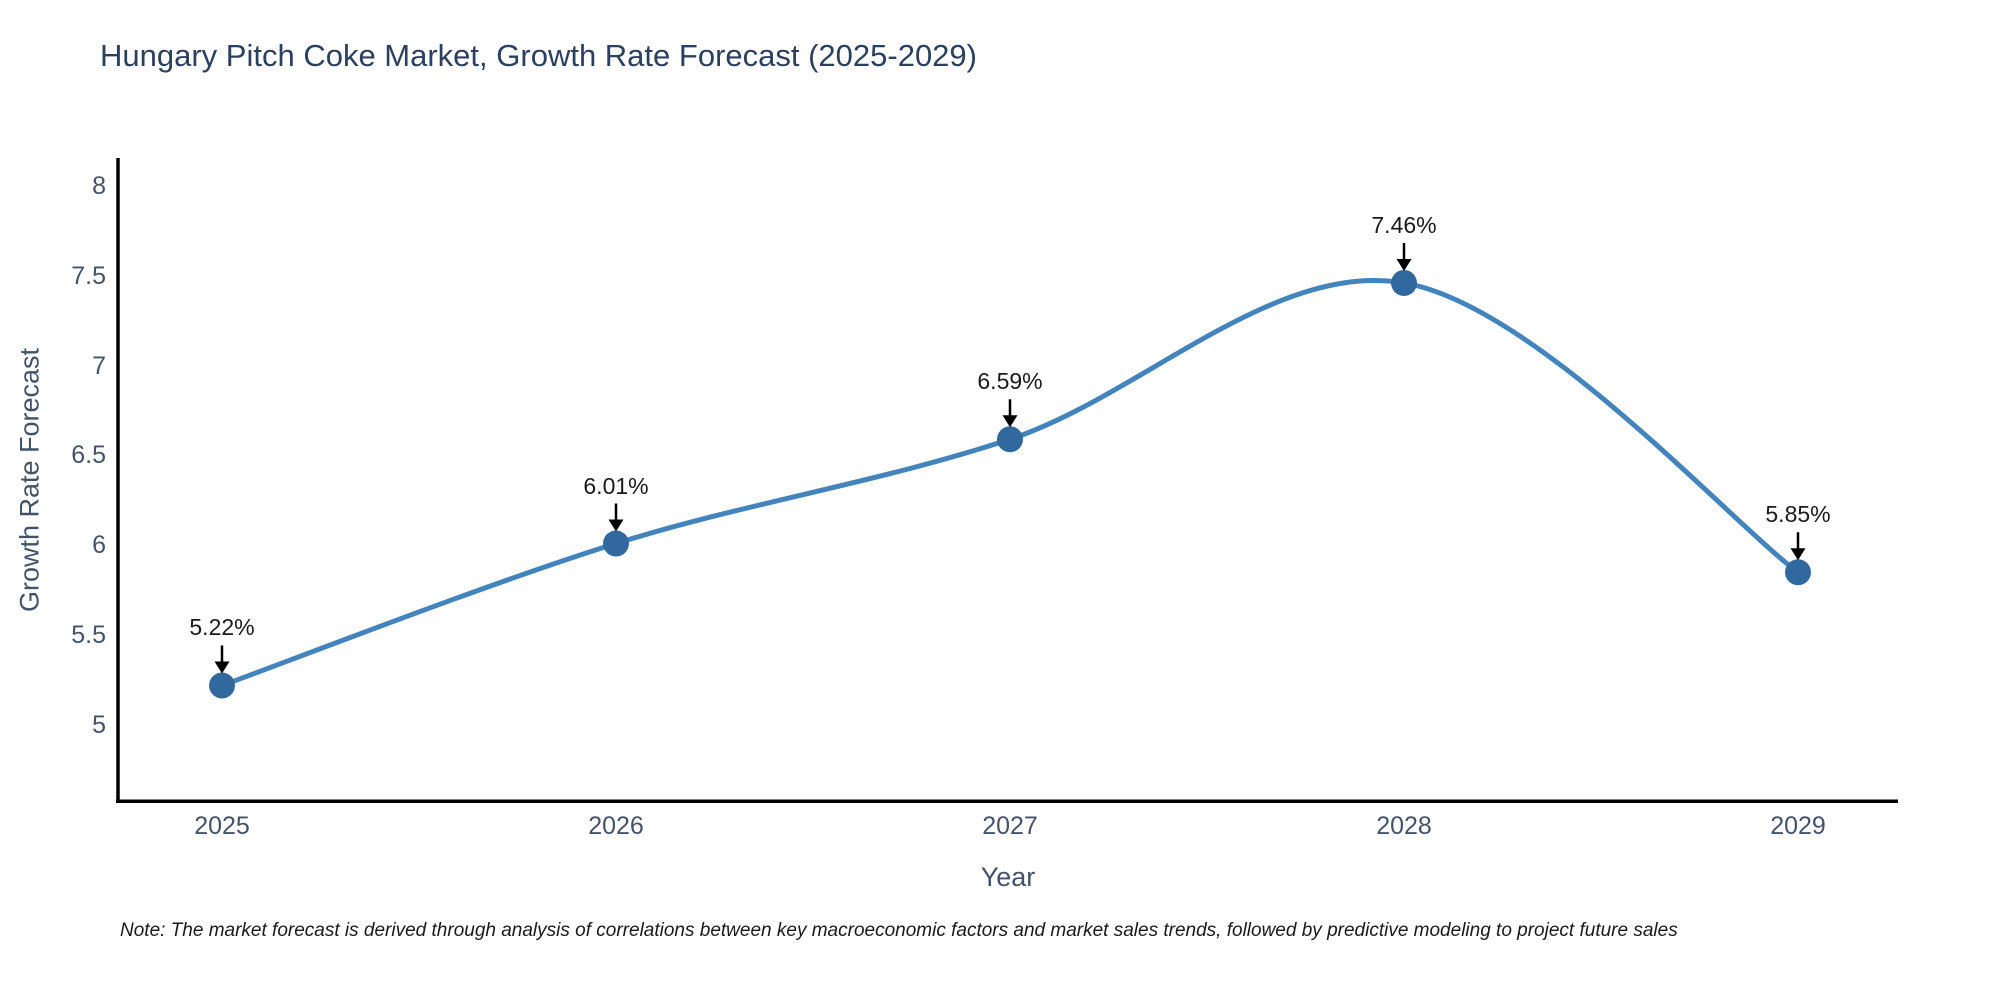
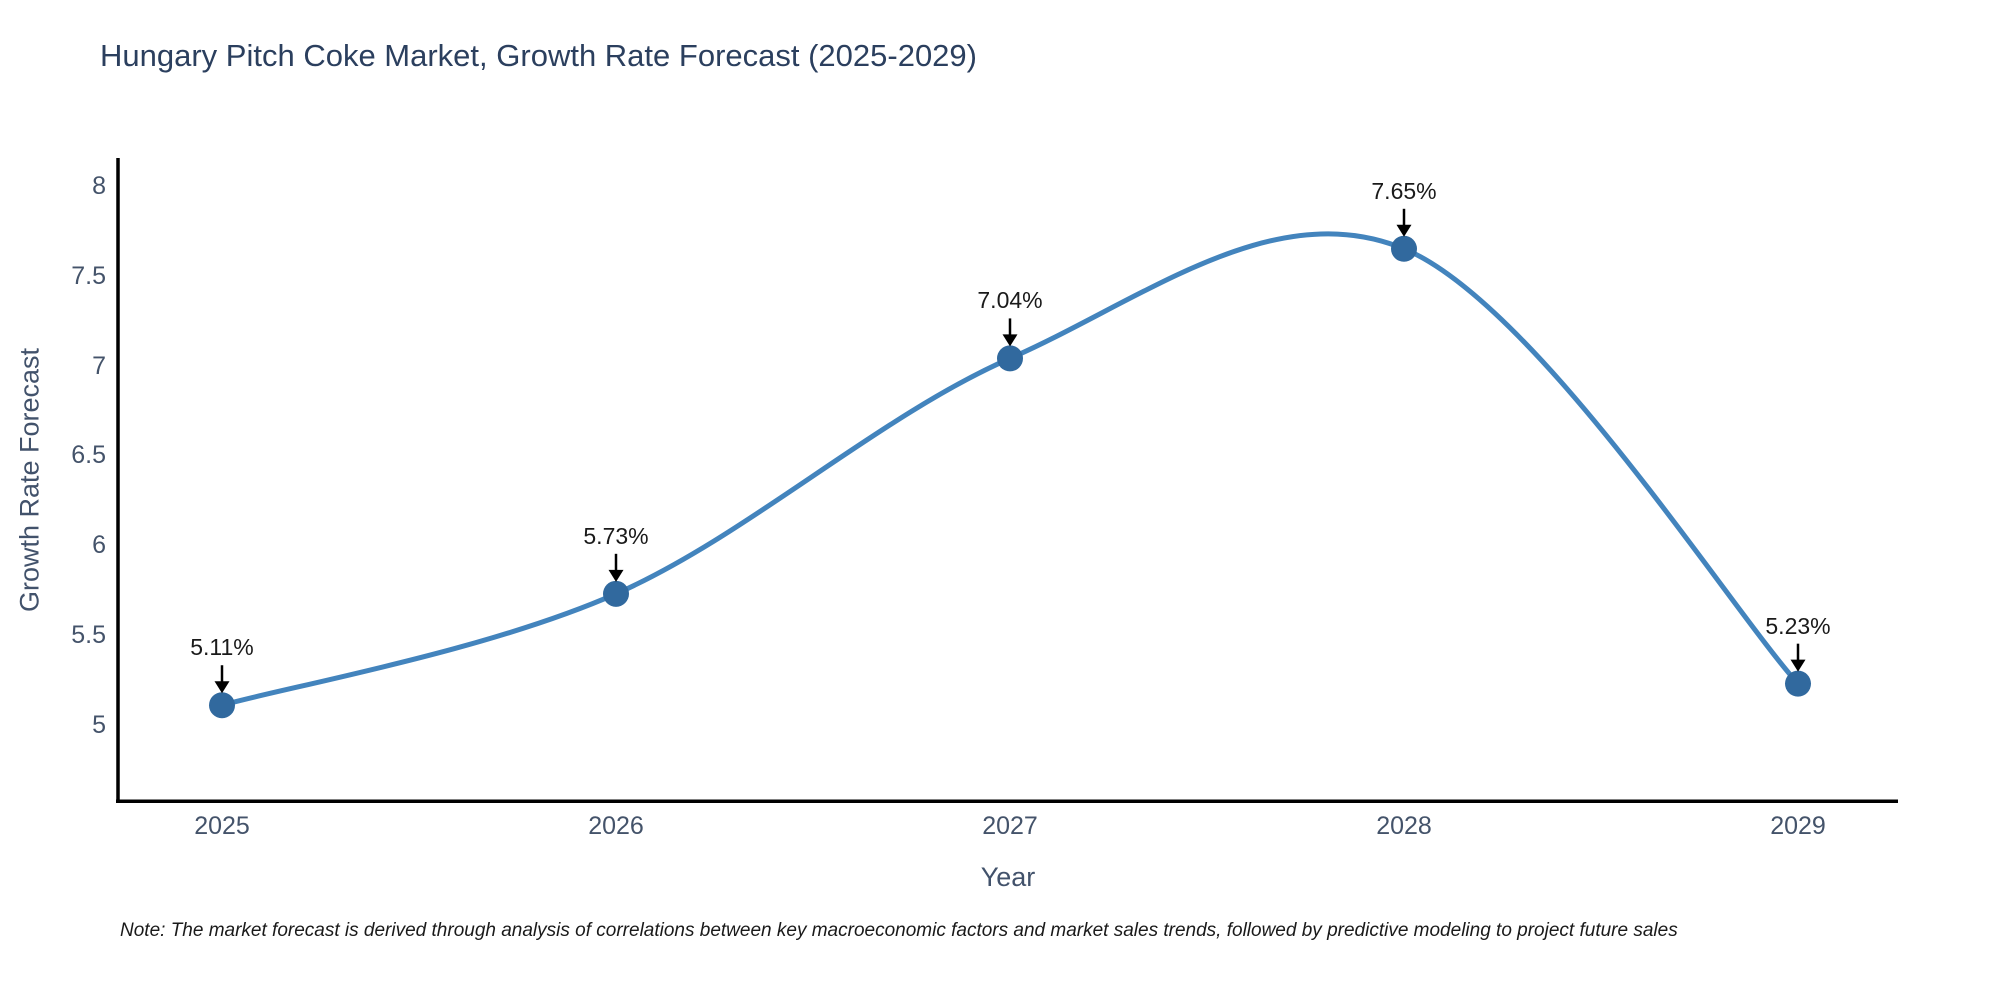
2025: 5.22% -> 5.11%
2026: 6.01% -> 5.73%
2027: 6.59% -> 7.04%
2028: 7.46% -> 7.65%
2029: 5.85% -> 5.23%
